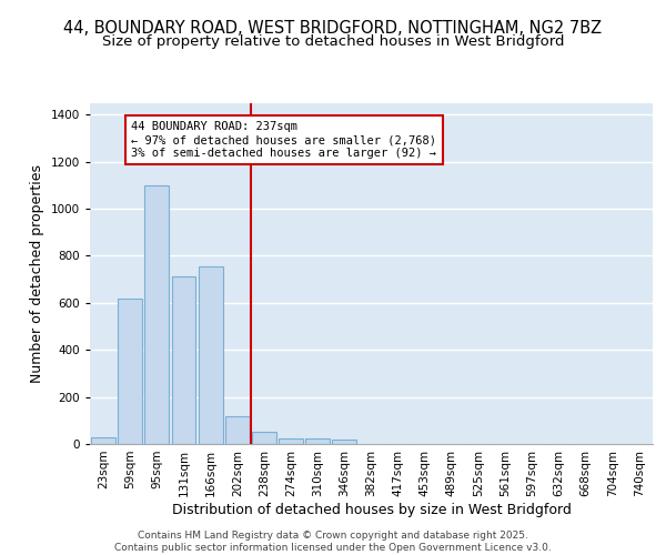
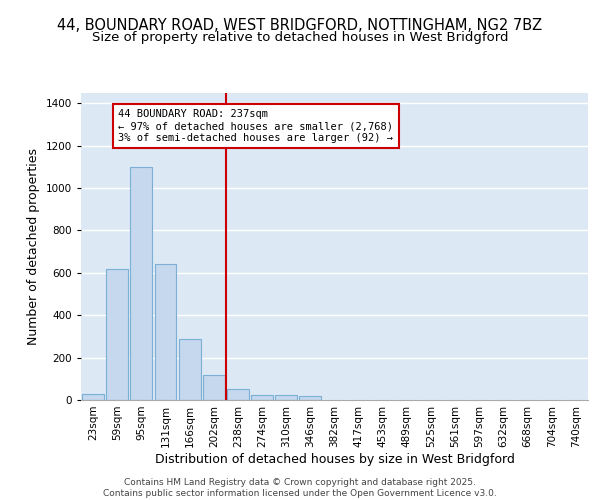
131sqm: 710 -> 640
166sqm: 755 -> 290
